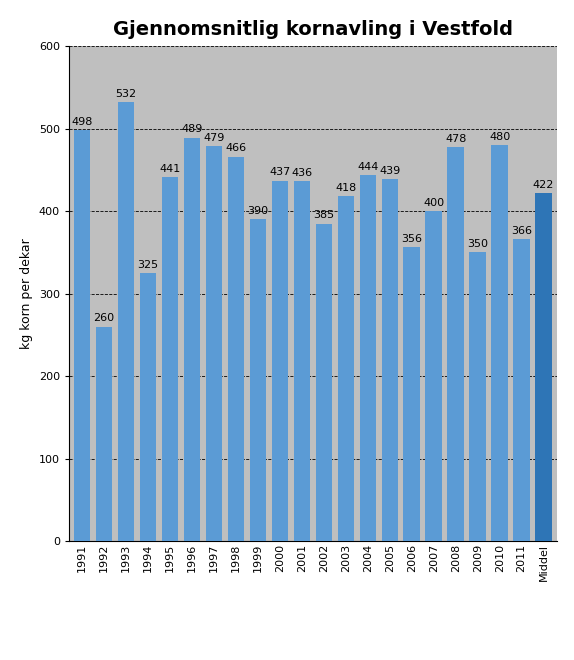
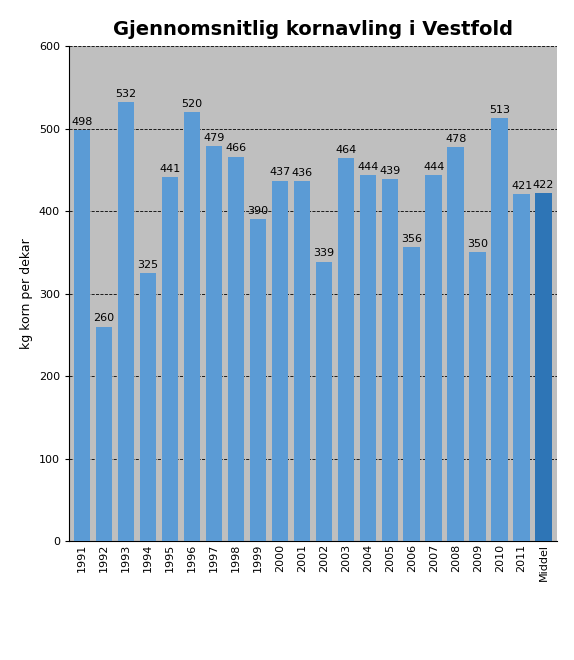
1996: 489 -> 520
2002: 385 -> 339
2003: 418 -> 464
2007: 400 -> 444
2010: 480 -> 513
2011: 366 -> 421
